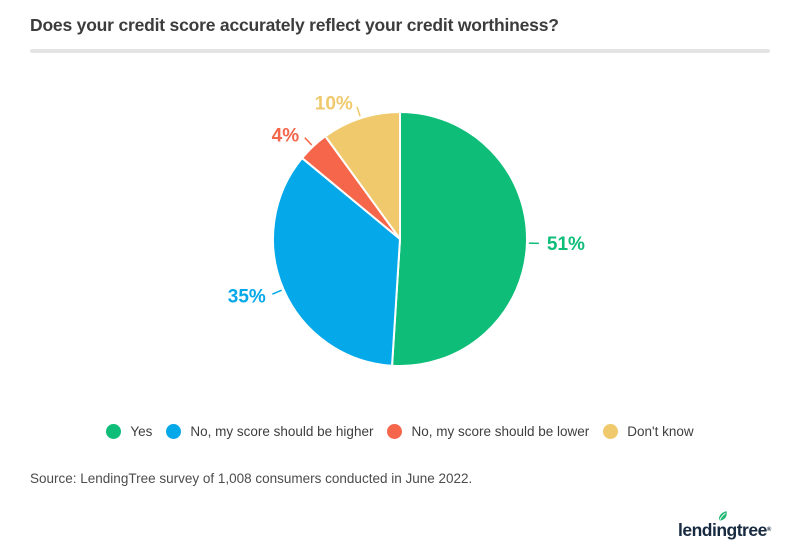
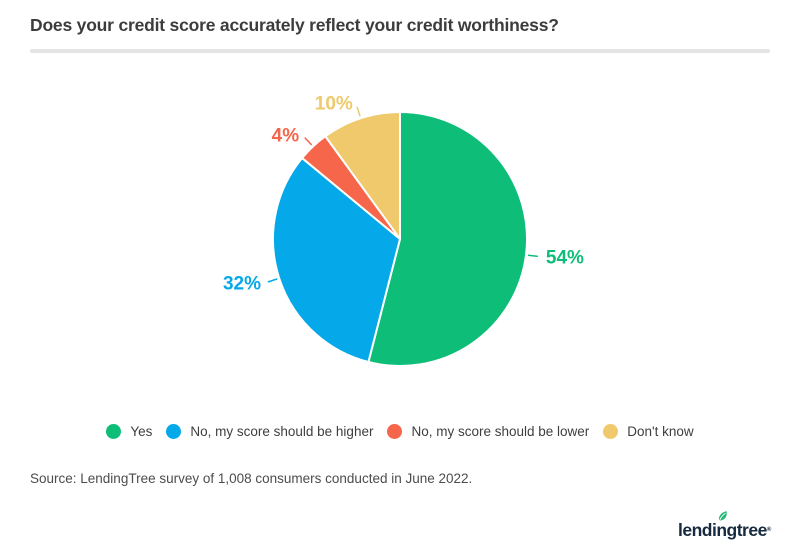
Yes: 51% -> 54%
No, my score should be higher: 35% -> 32%
